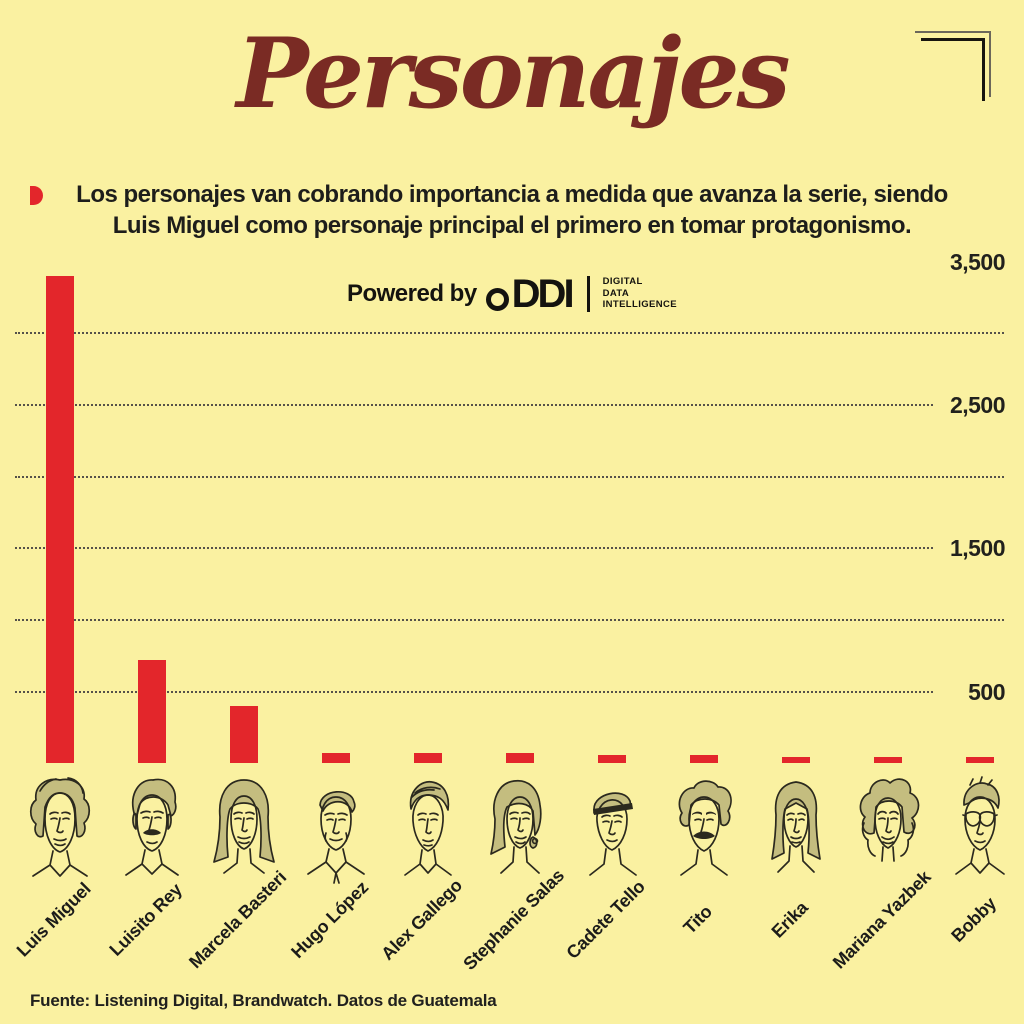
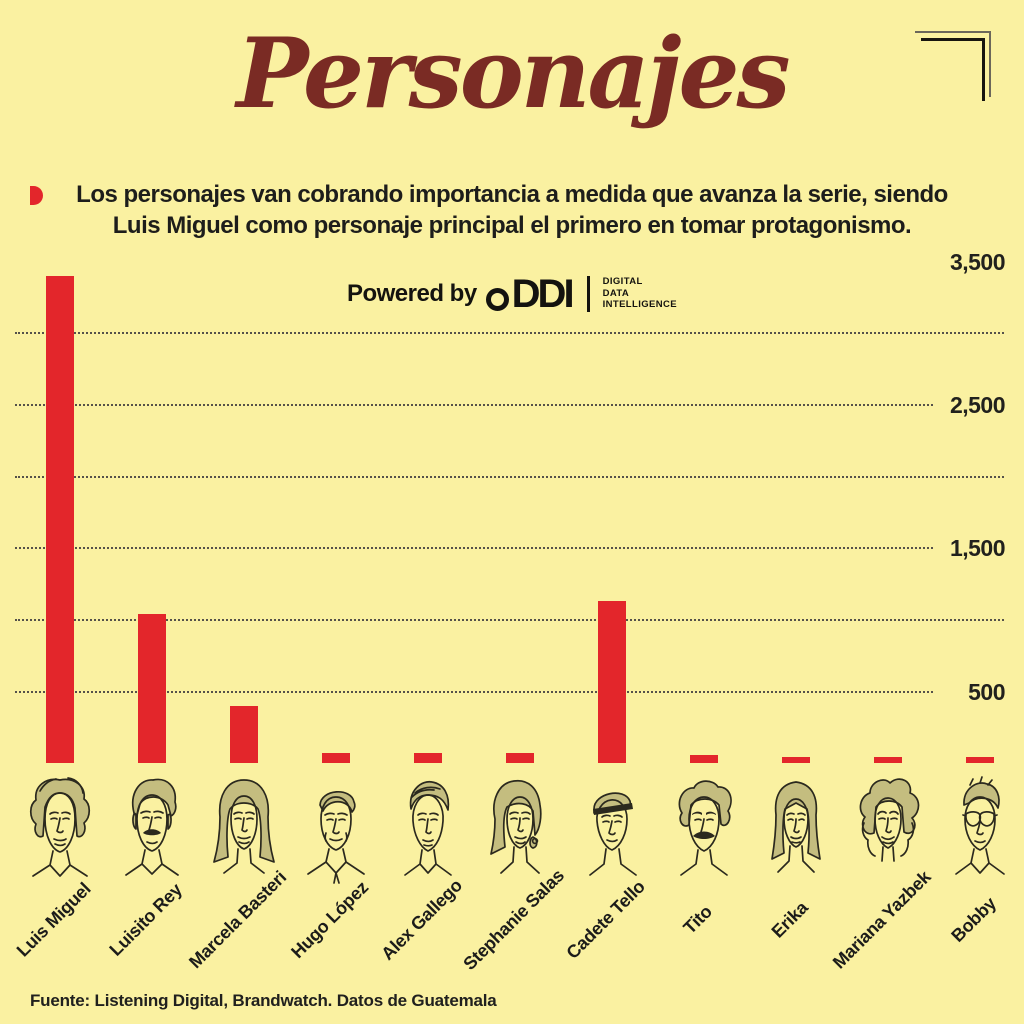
Luisito Rey: 720 -> 1040
Cadete Tello: 60 -> 1130
